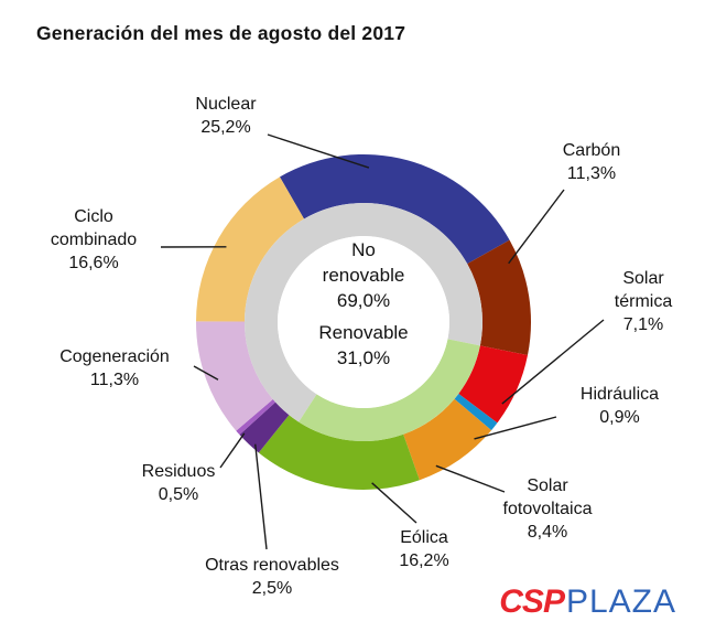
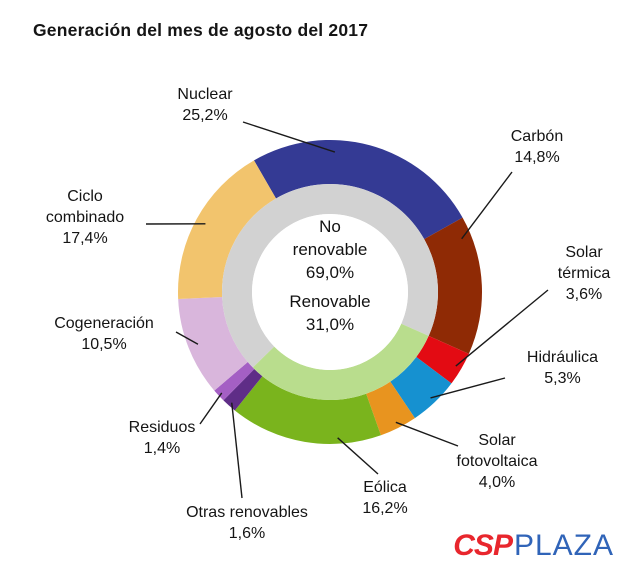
Carbón: 11,3% -> 14,8%
Solar térmica: 7,1% -> 3,6%
Hidráulica: 0,9% -> 5,3%
Solar fotovoltaica: 8,4% -> 4,0%
Otras renovables: 2,5% -> 1,6%
Residuos: 0,5% -> 1,4%
Cogeneración: 11,3% -> 10,5%
Ciclo combinado: 16,6% -> 17,4%
